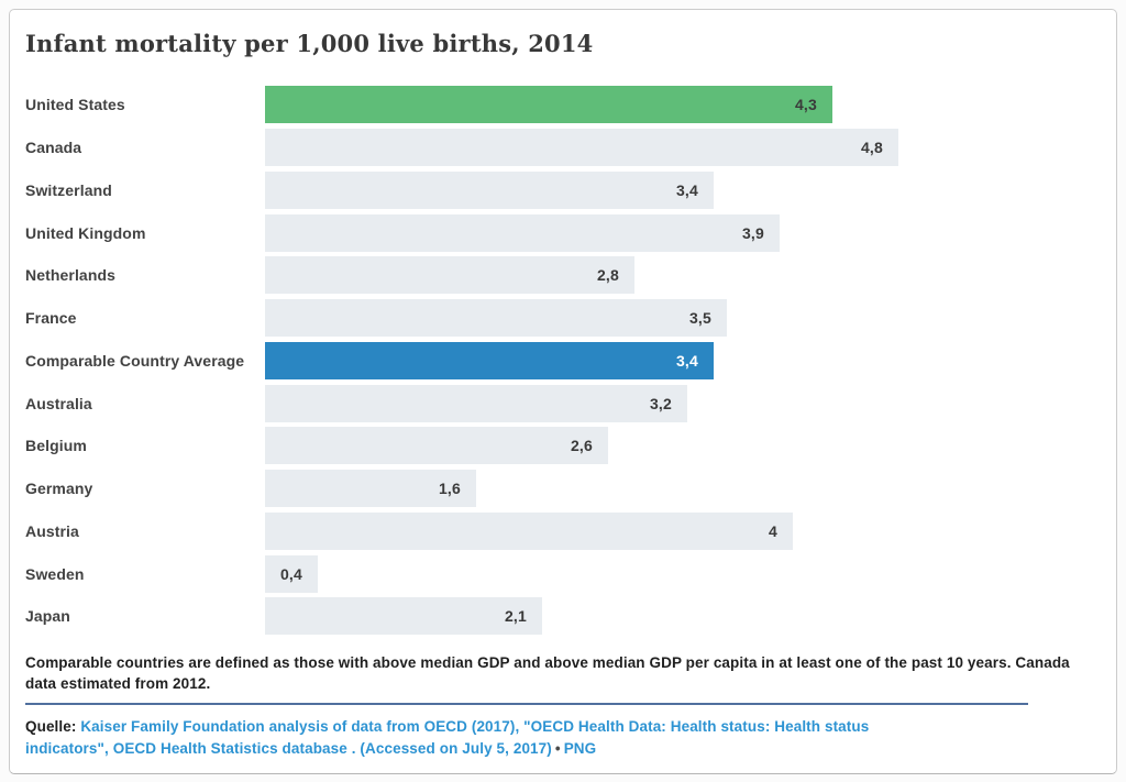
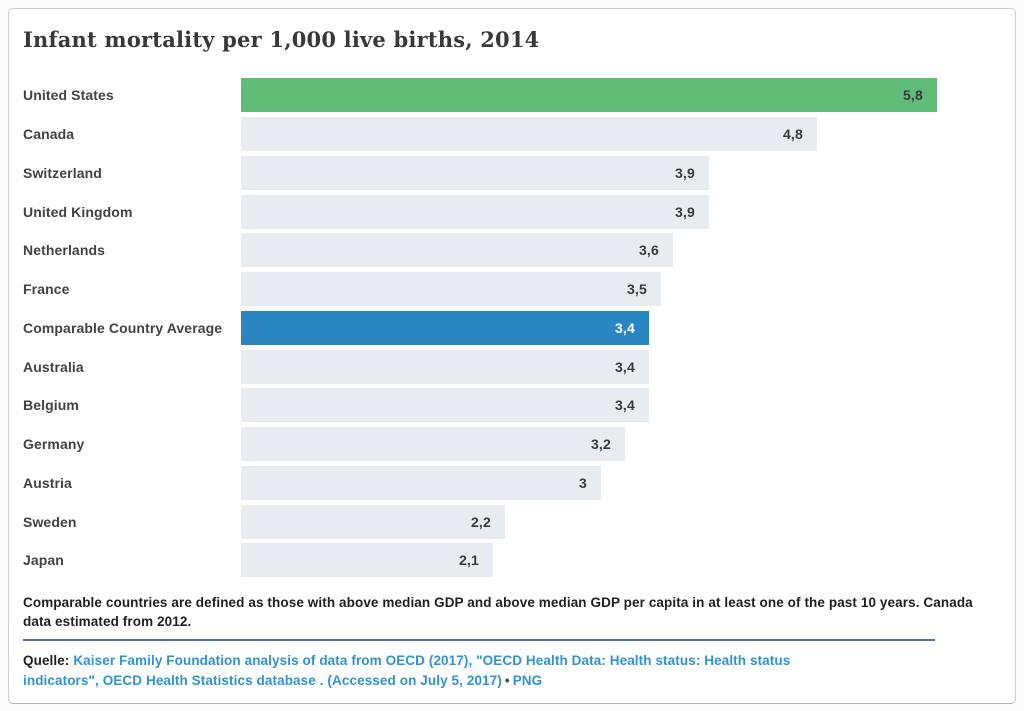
United States: 4,3 -> 5,8
Switzerland: 3,4 -> 3,9
Netherlands: 2,8 -> 3,6
Australia: 3,2 -> 3,4
Belgium: 2,6 -> 3,4
Germany: 1,6 -> 3,2
Austria: 4 -> 3
Sweden: 0,4 -> 2,2
